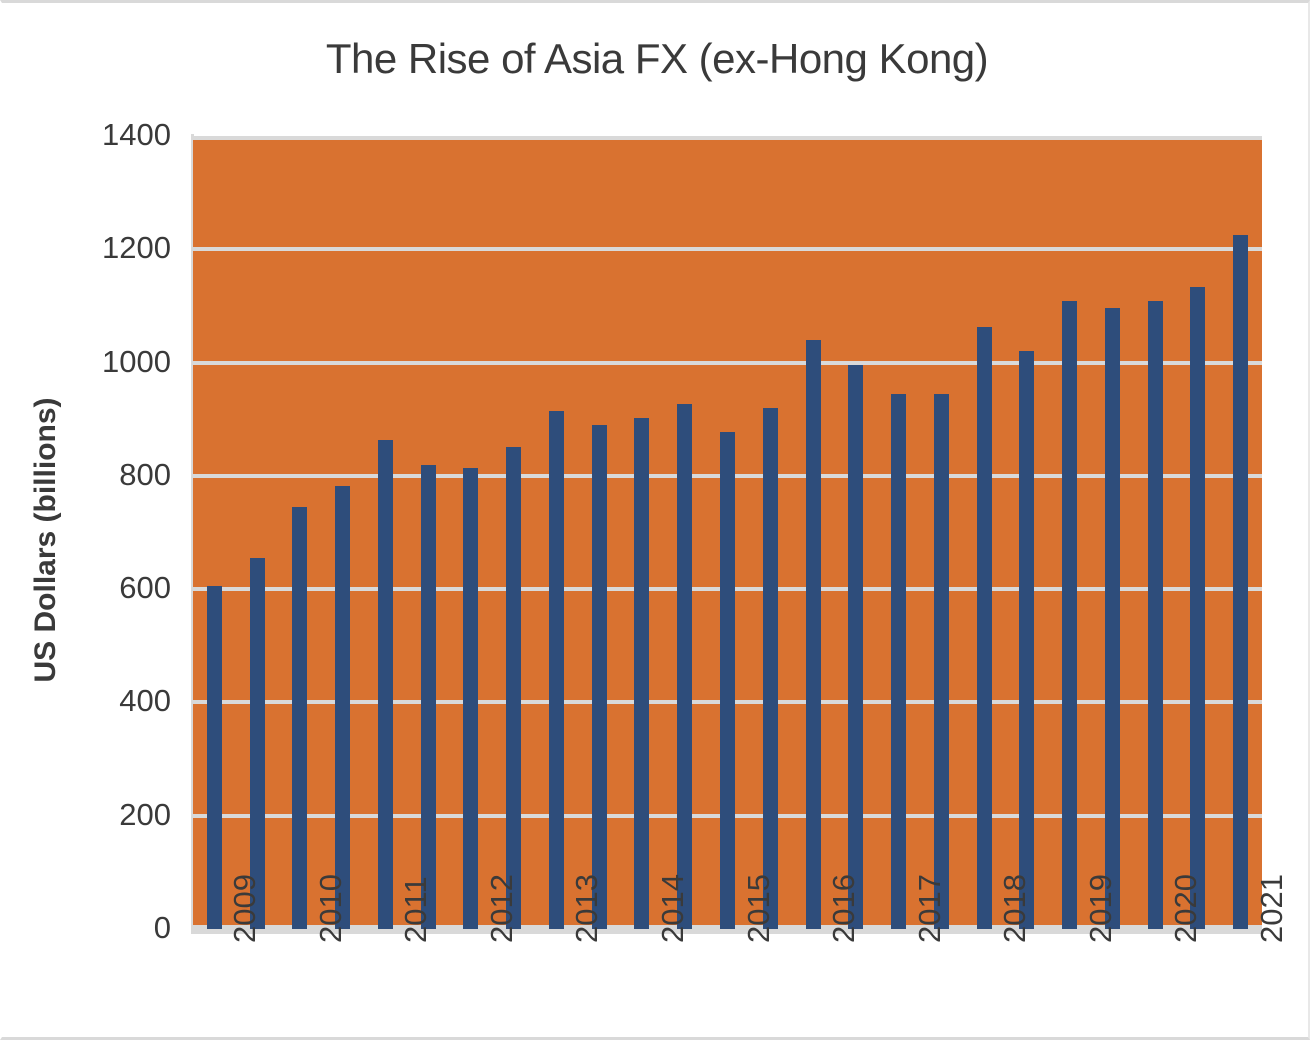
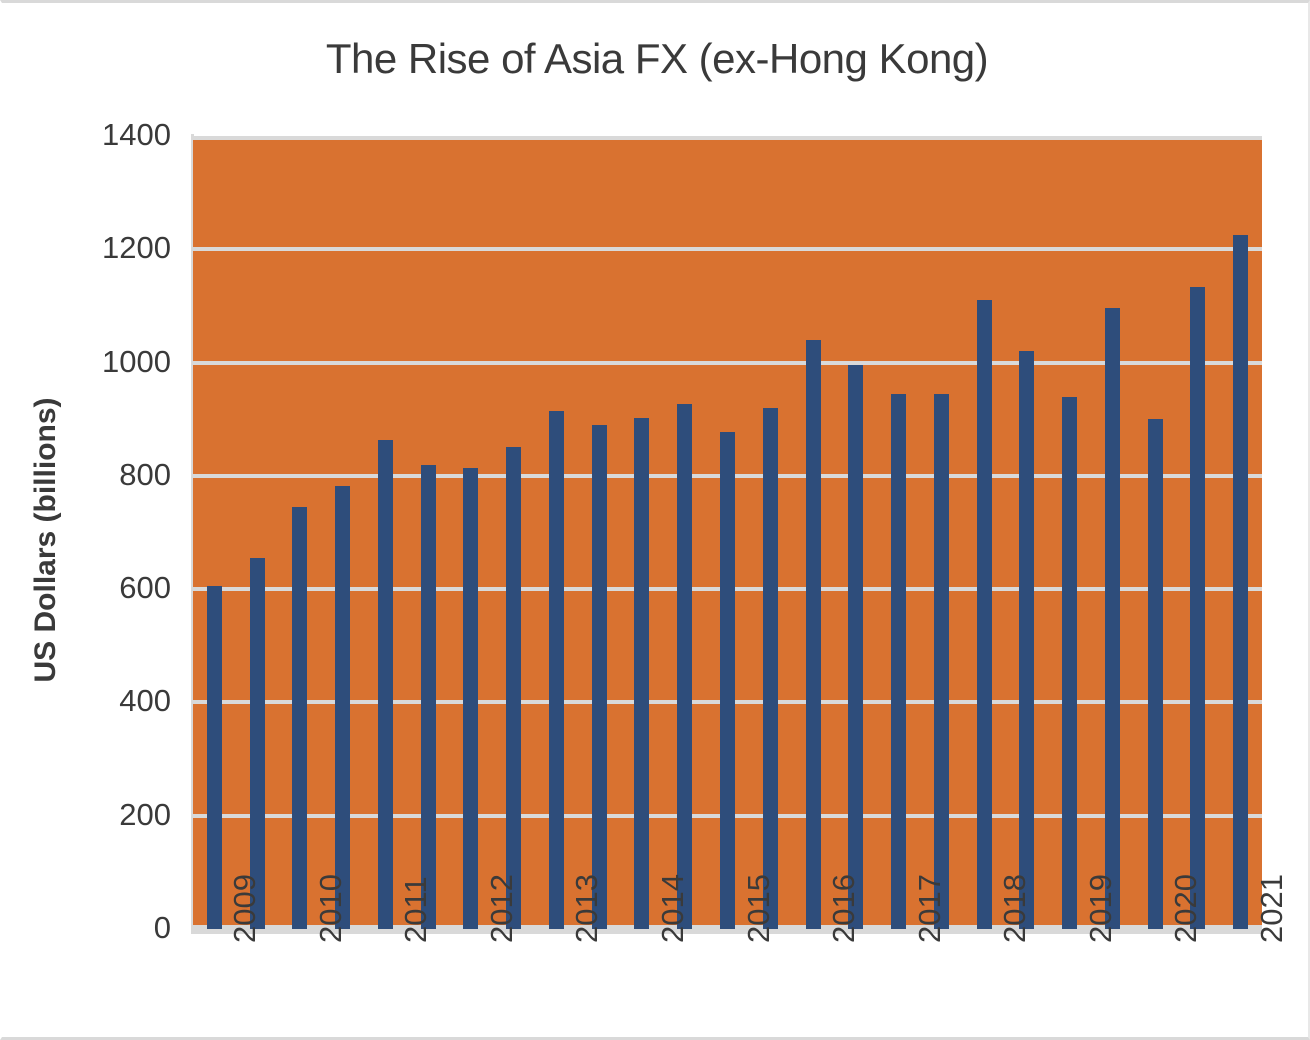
2018: 1060 -> 1110
2019: 1110 -> 940
2020: 1110 -> 900
